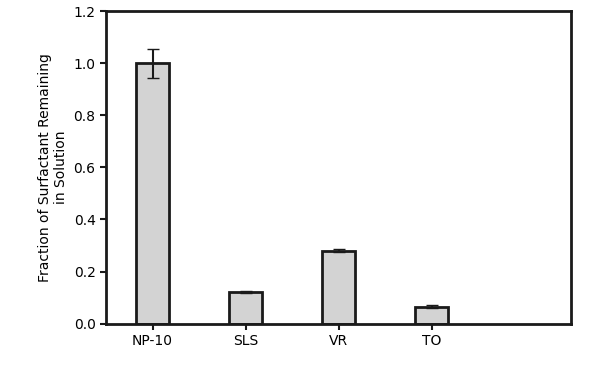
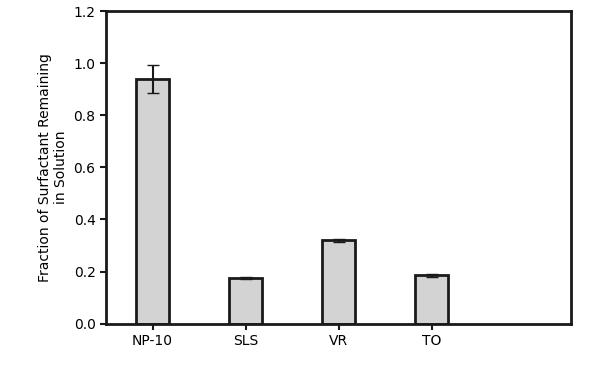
NP-10: 1.000 -> 0.940
SLS: 0.120 -> 0.175
VR: 0.280 -> 0.320
TO: 0.065 -> 0.185
